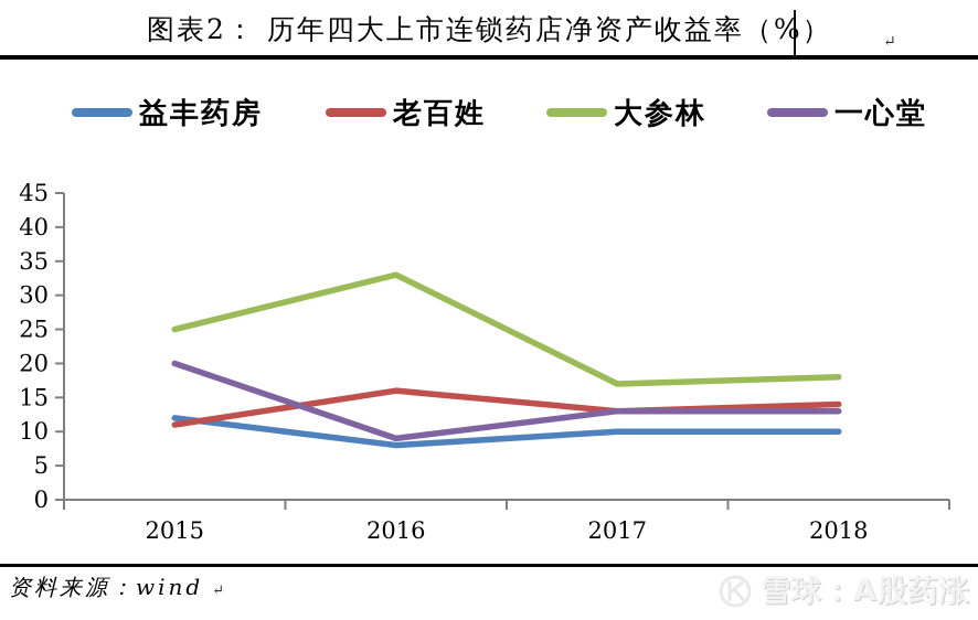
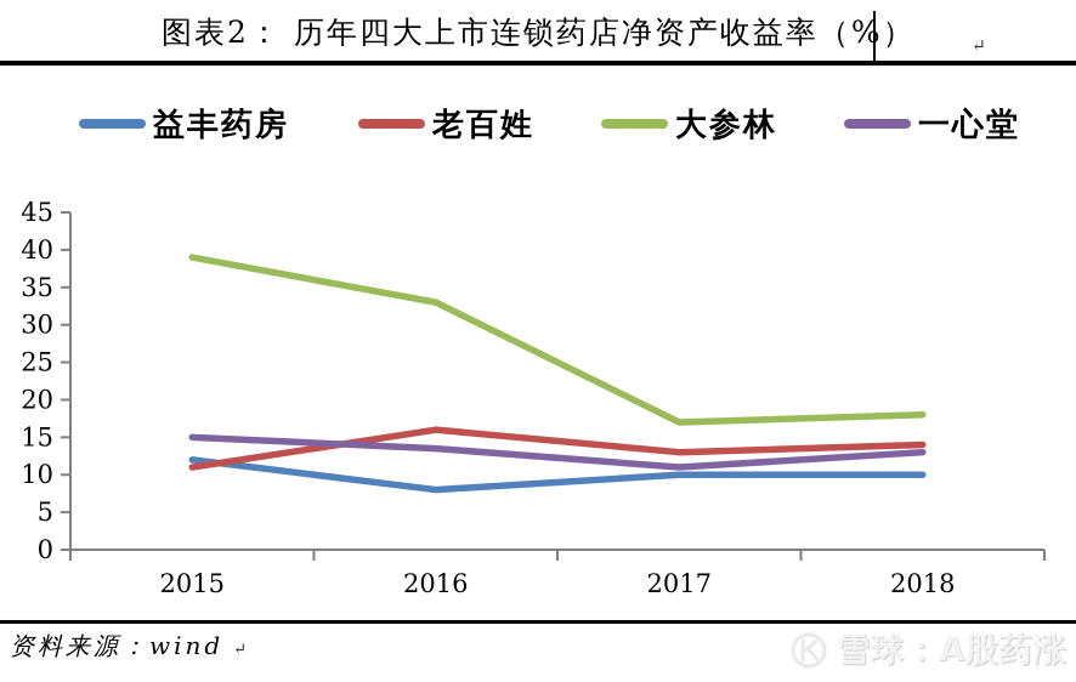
大参林/2015: 25 -> 39
一心堂/2015: 20 -> 15
一心堂/2016: 9 -> 14
一心堂/2017: 13 -> 11
